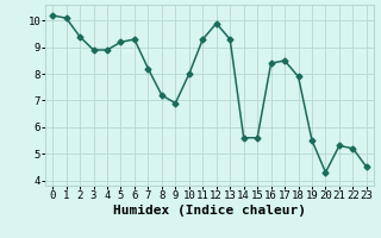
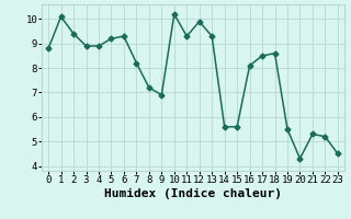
0: 10.2 -> 8.8
10: 8.0 -> 10.2
16: 8.4 -> 8.1
18: 7.9 -> 8.6
